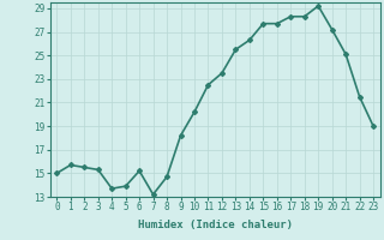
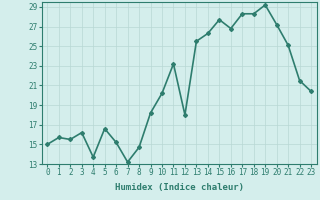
3: 15.3 -> 16.2
5: 13.9 -> 16.6
11: 22.5 -> 23.2
12: 23.5 -> 18.0
16: 27.7 -> 26.8
23: 19.0 -> 20.4
